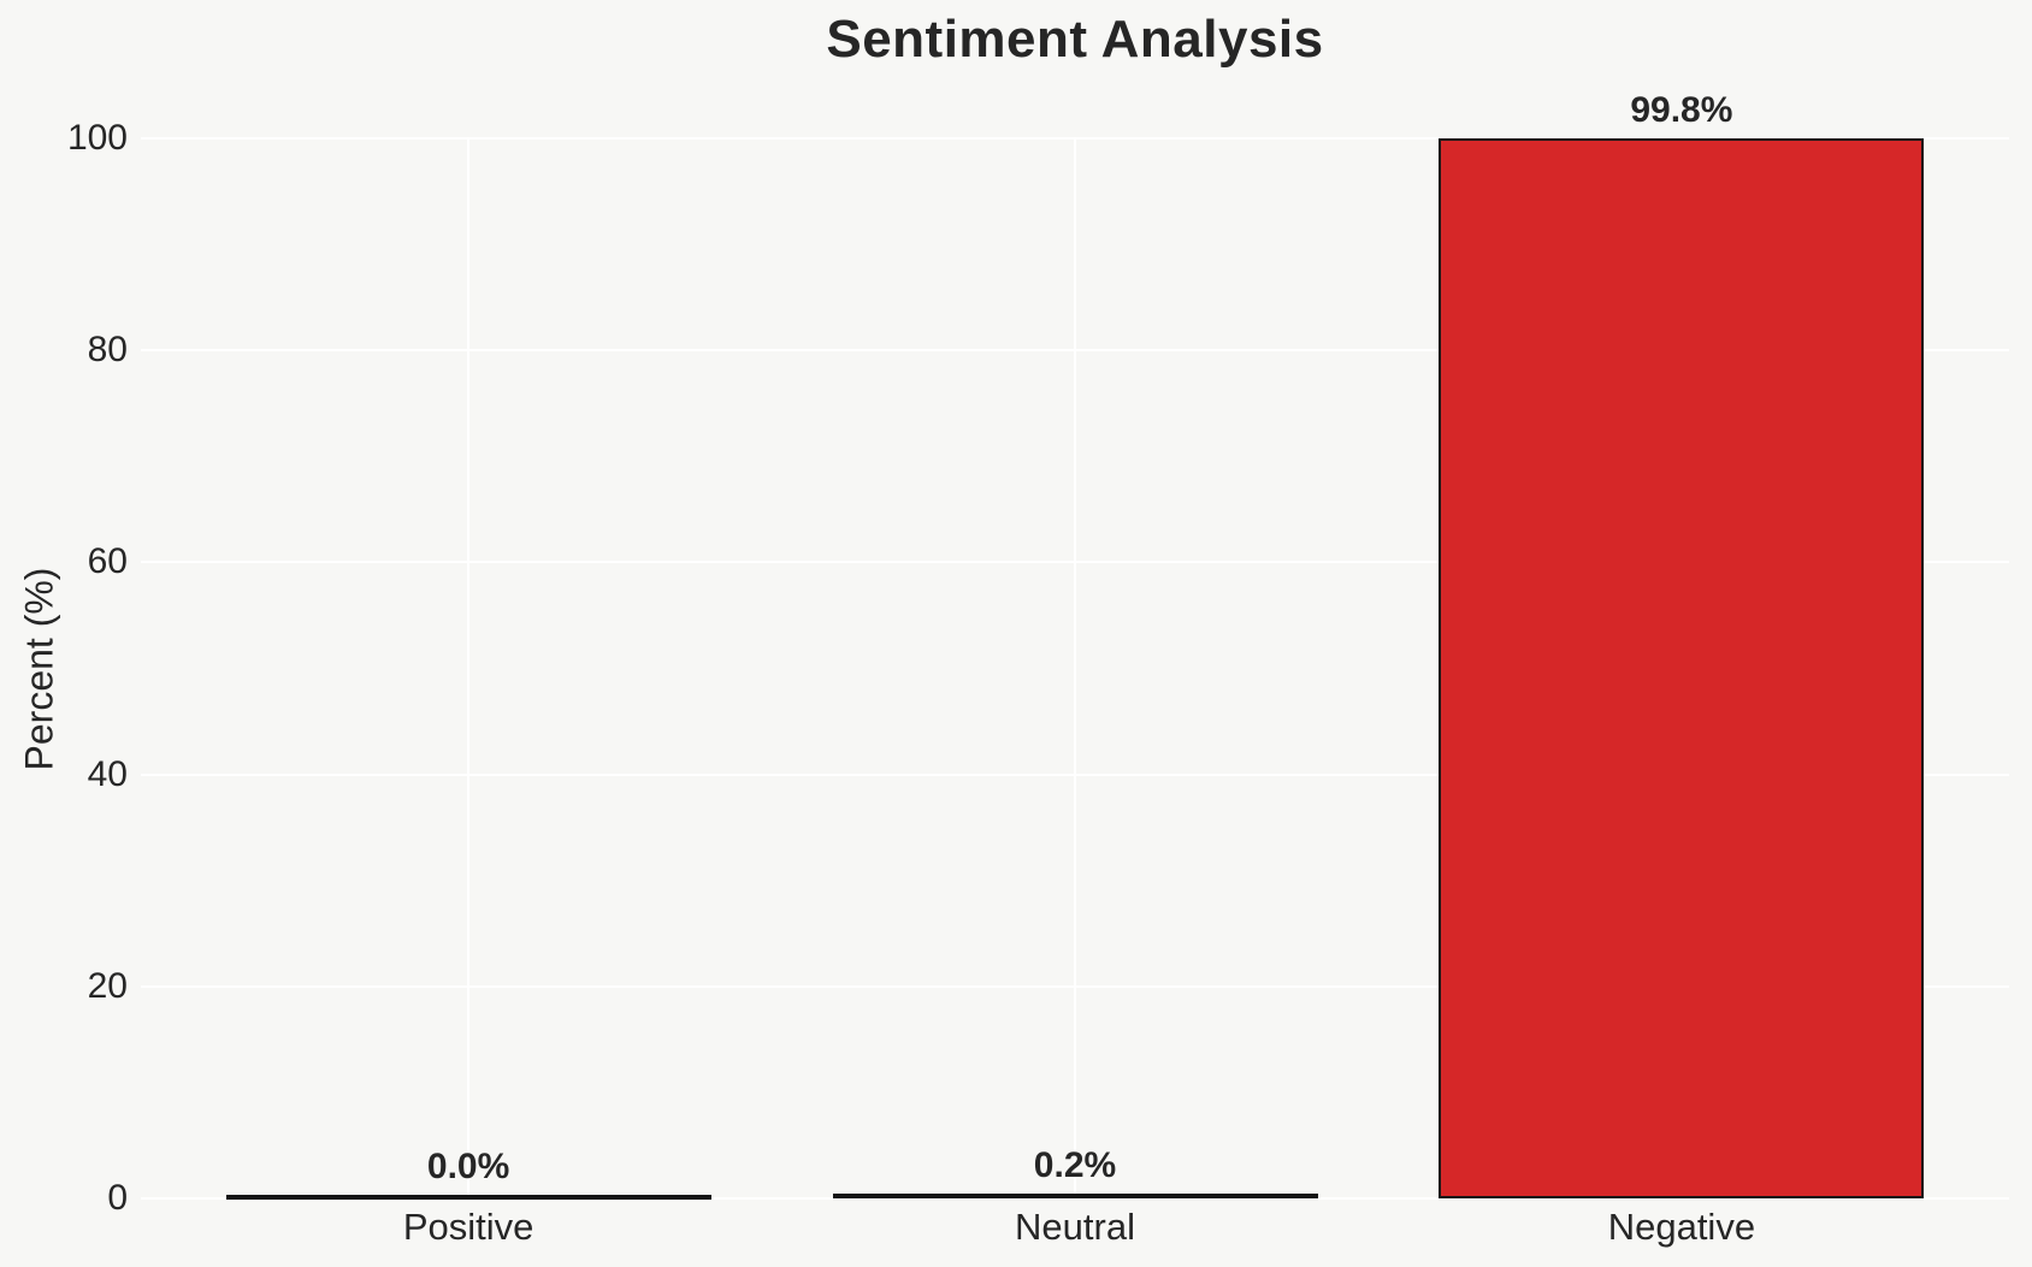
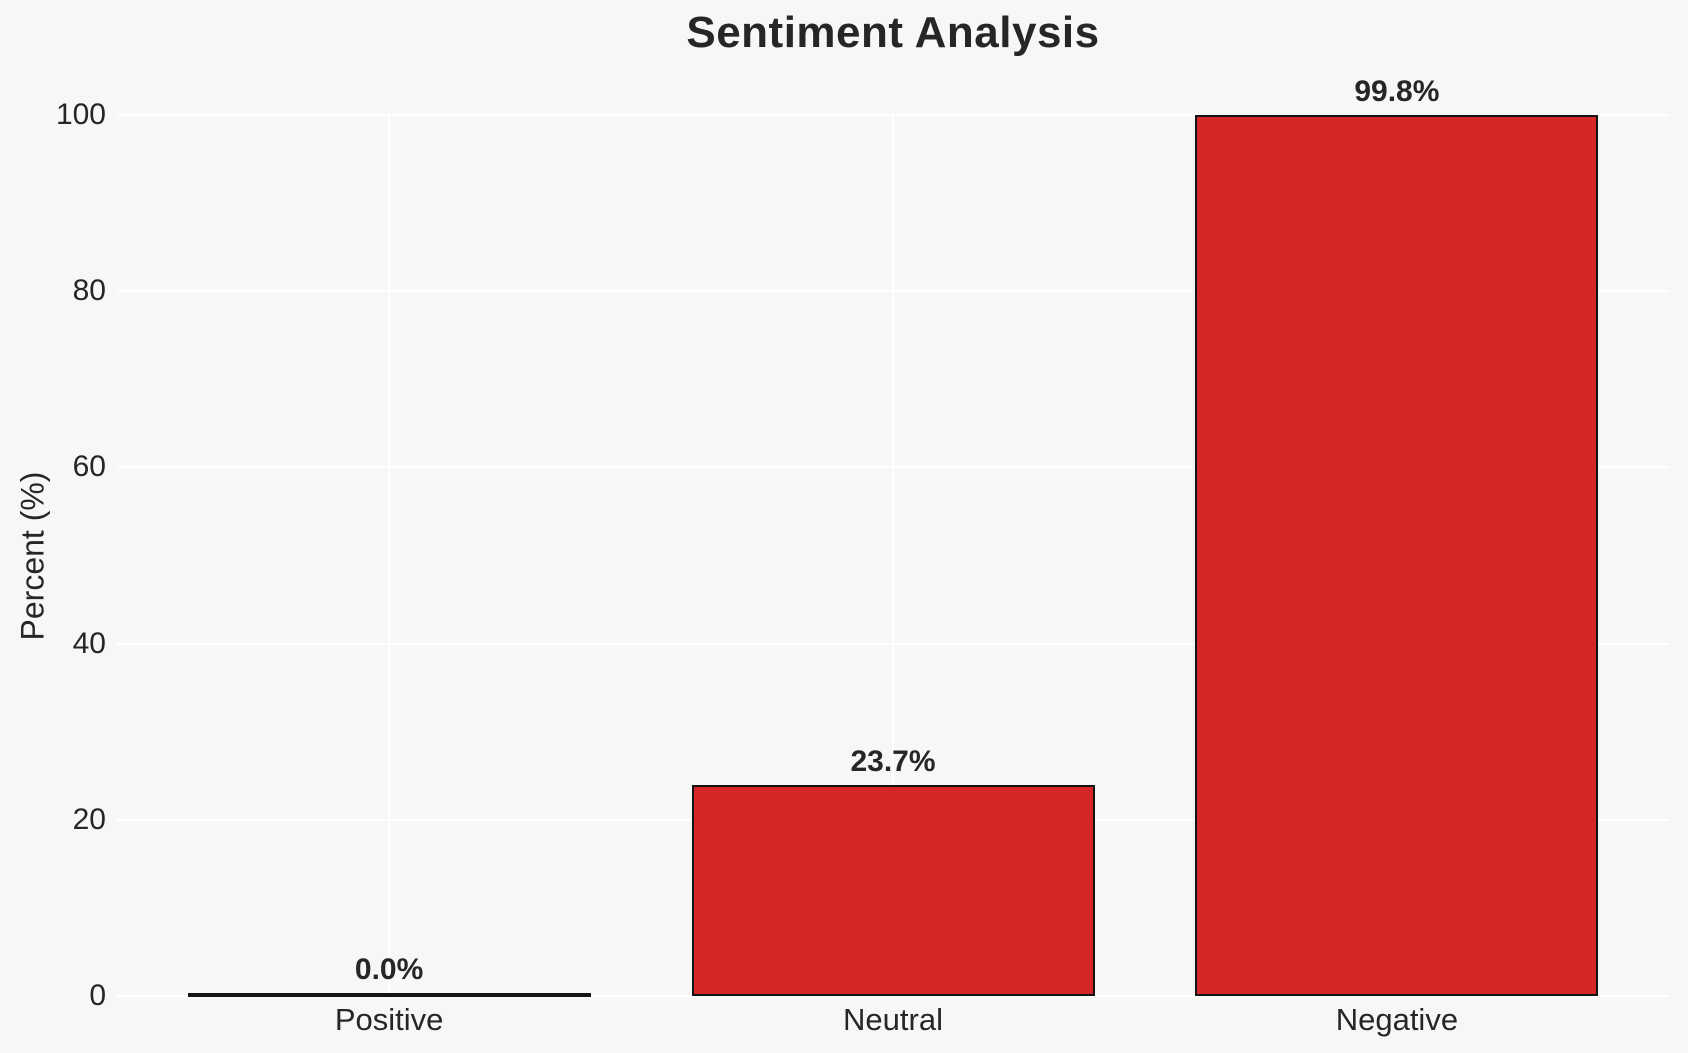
Neutral: 0.2% -> 23.7%
